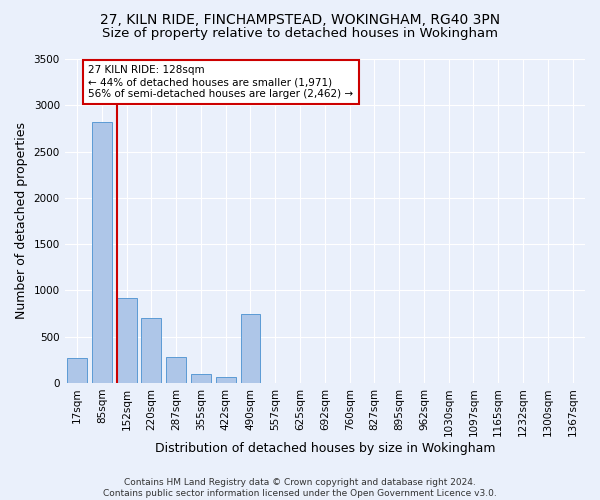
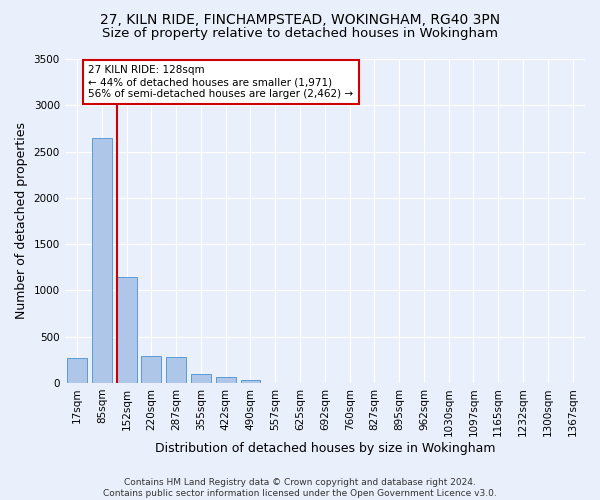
85sqm: 2820 -> 2650
152sqm: 920 -> 1140
220sqm: 700 -> 280
490sqm: 740 -> 40
